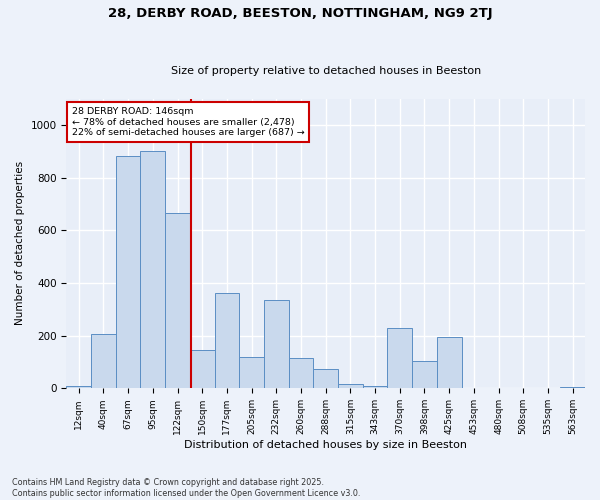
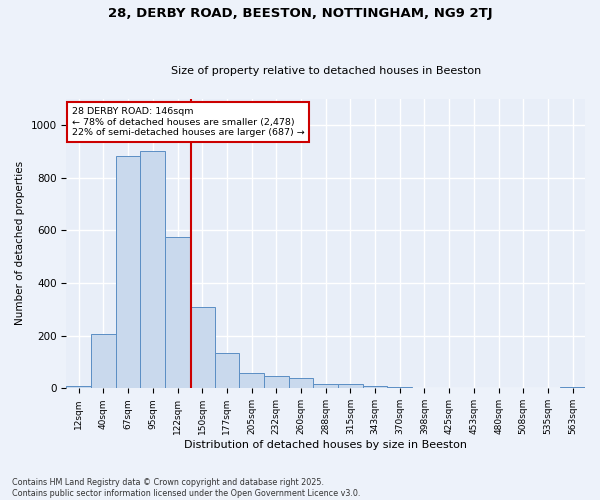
122sqm: 665 -> 575
150sqm: 145 -> 310
177sqm: 360 -> 135
205sqm: 120 -> 60
232sqm: 335 -> 45
260sqm: 115 -> 40
288sqm: 75 -> 15
370sqm: 230 -> 5
398sqm: 105 -> 3
425sqm: 195 -> 2
